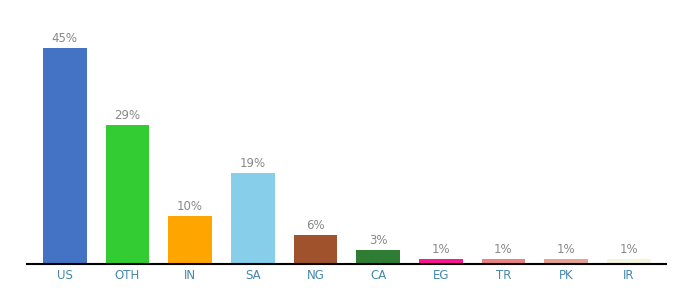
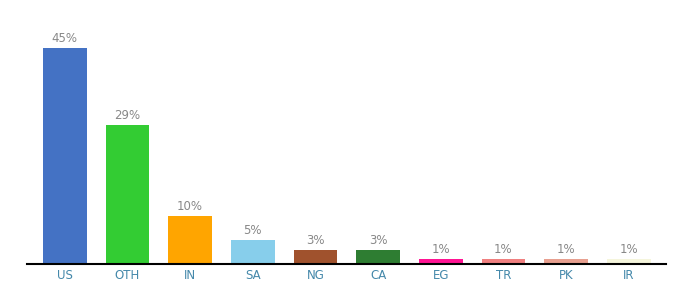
SA: 19% -> 5%
NG: 6% -> 3%
